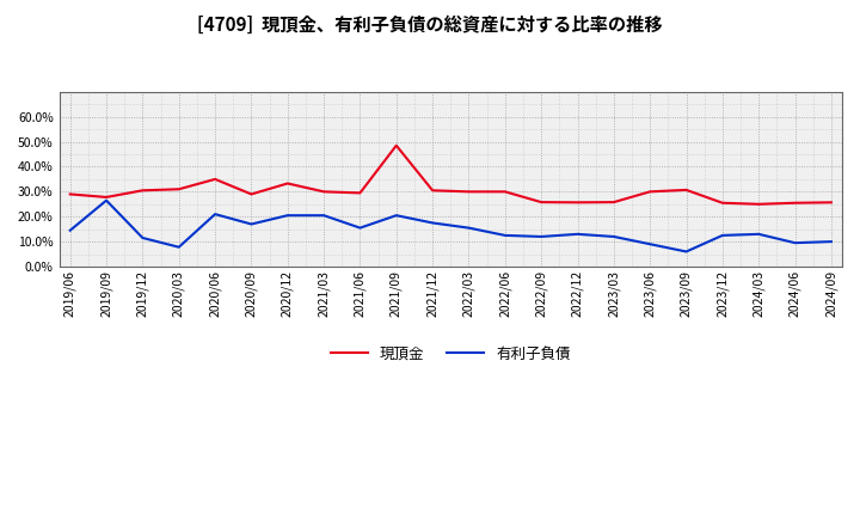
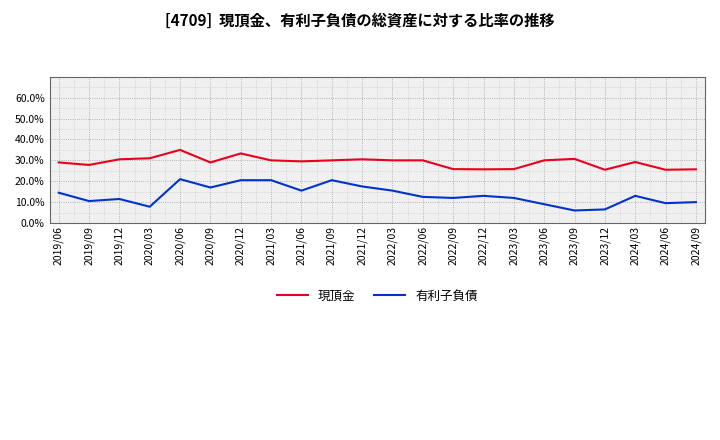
有利子負債/2019/09: 26.5% -> 10.5%
現頂金/2021/09: 48.5% -> 30.0%
有利子負債/2023/12: 12.5% -> 6.5%
現頂金/2024/03: 25.0% -> 29.2%
